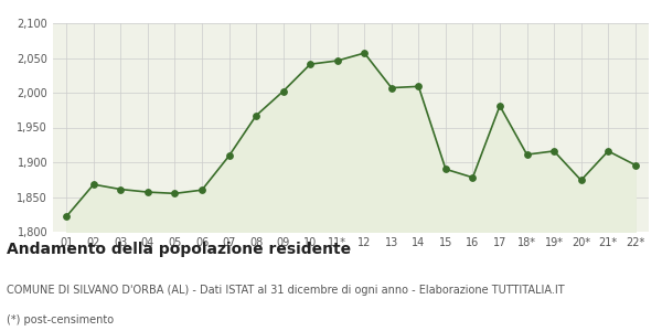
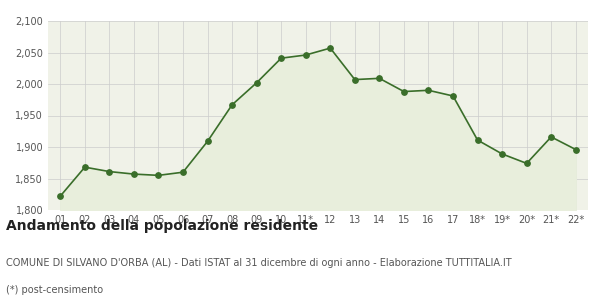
15: 1,890 -> 1,988
16: 1,878 -> 1,990
19*: 1,916 -> 1,889
